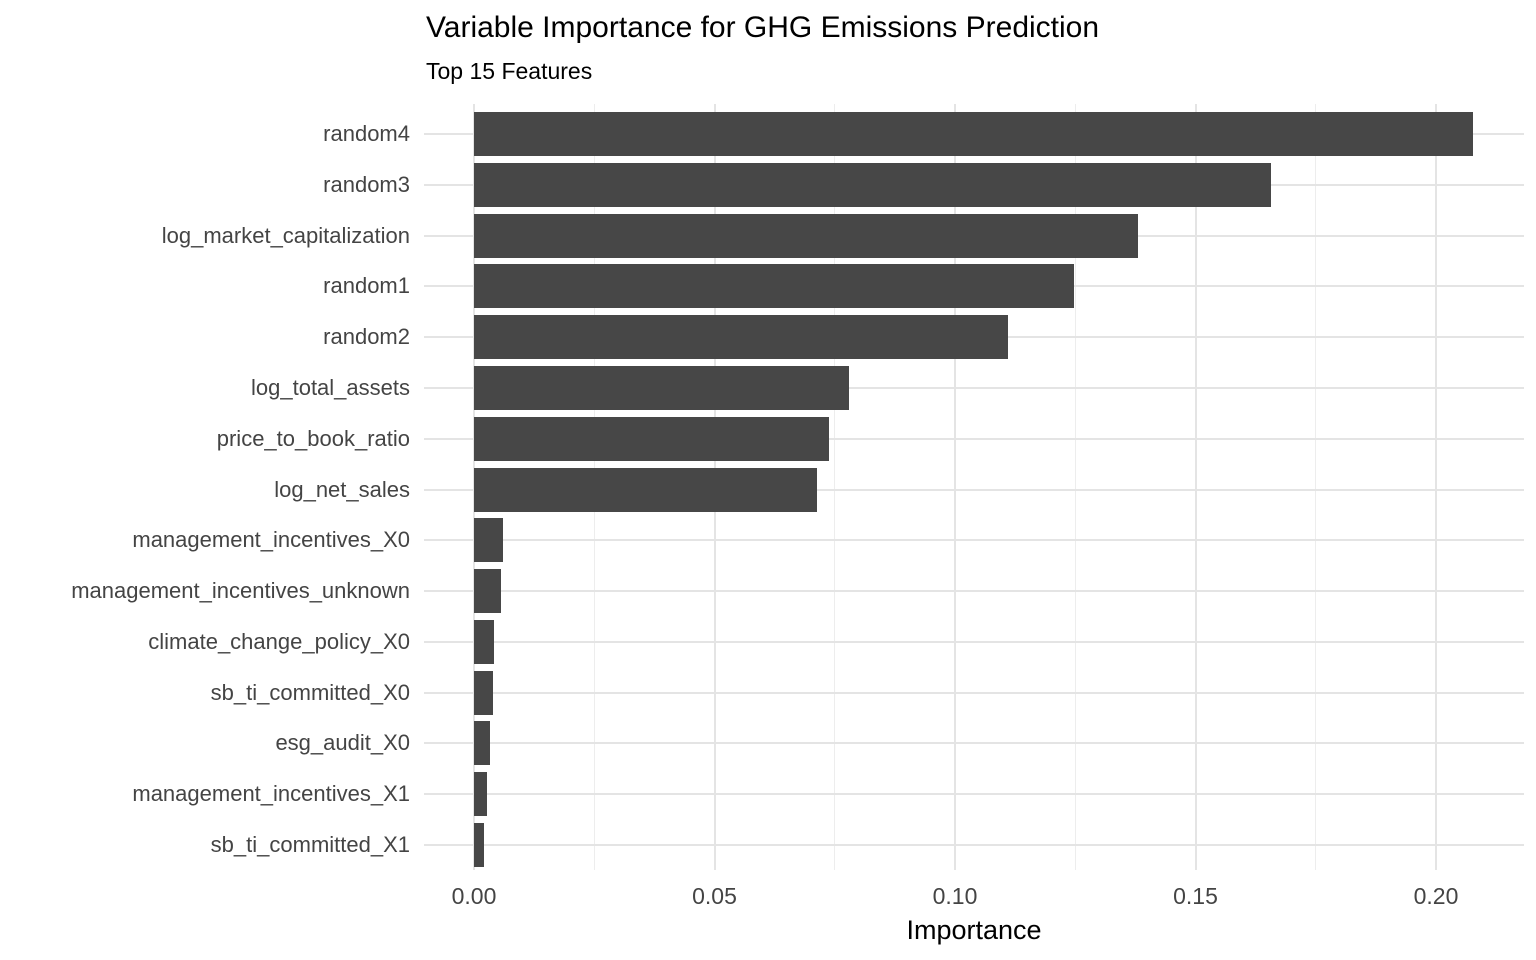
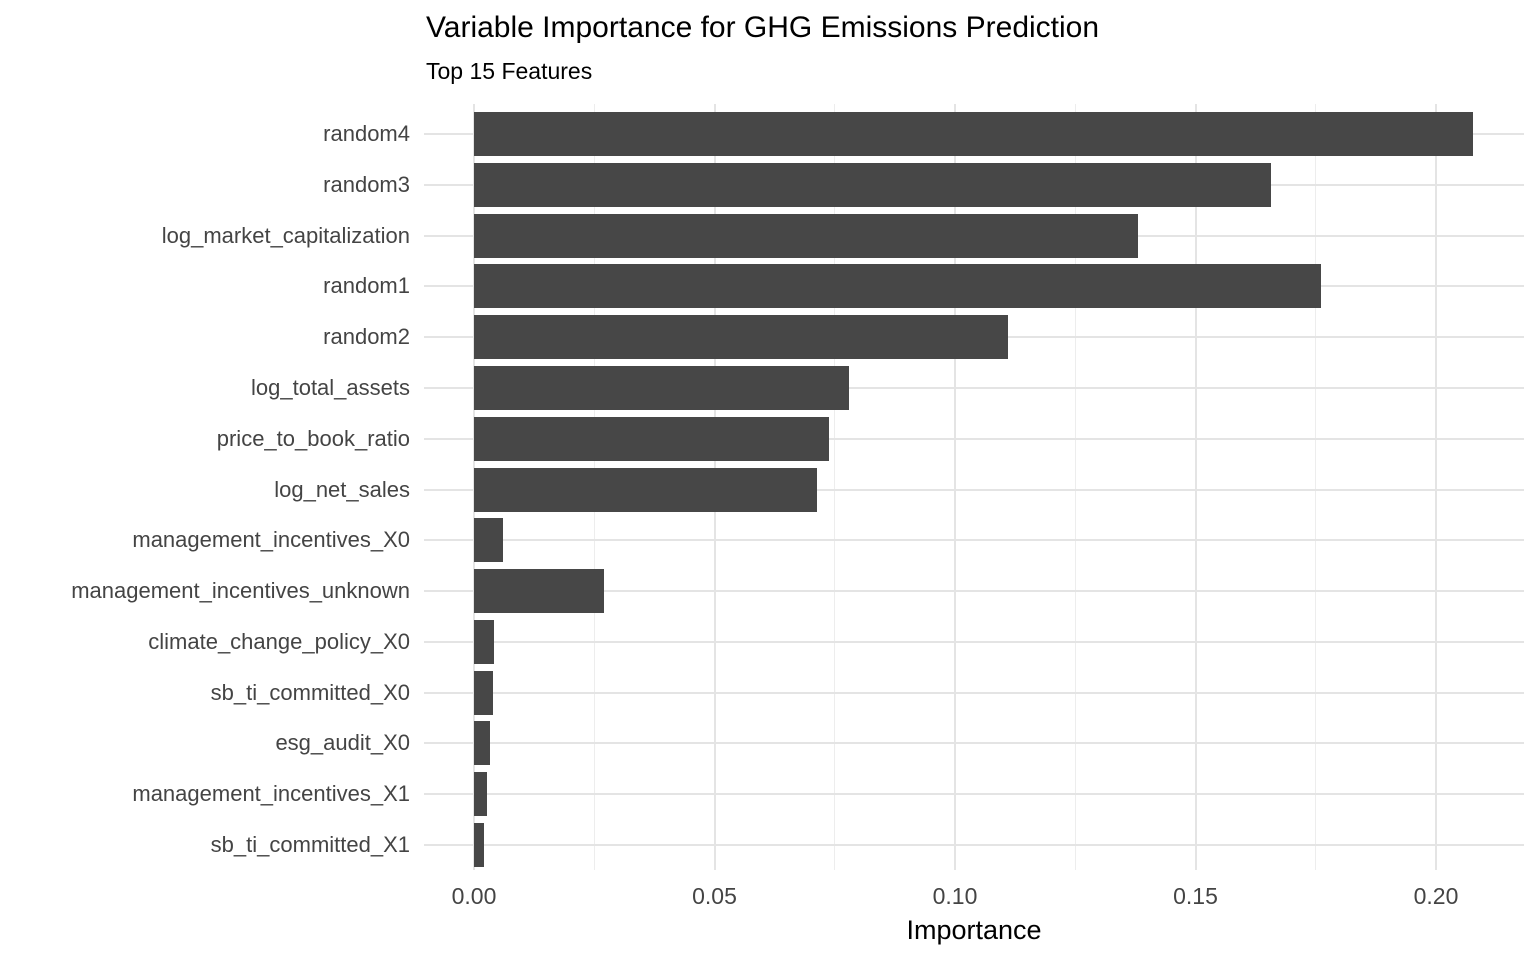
random1: 0.125 -> 0.176
management_incentives_unknown: 0.006 -> 0.027
